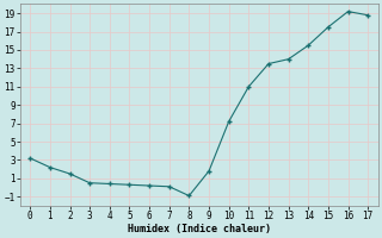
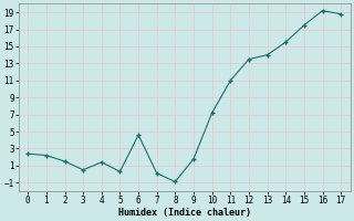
0: 3.2 -> 2.4
4: 0.4 -> 1.4
6: 0.2 -> 4.6
